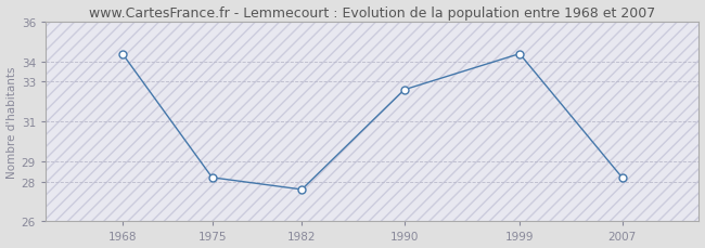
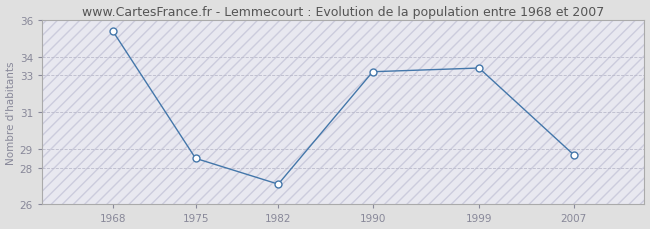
1968: 34.4 -> 35.4
1975: 28.2 -> 28.5
1982: 27.6 -> 27.1
1990: 32.6 -> 33.2
1999: 34.4 -> 33.4
2007: 28.2 -> 28.7
